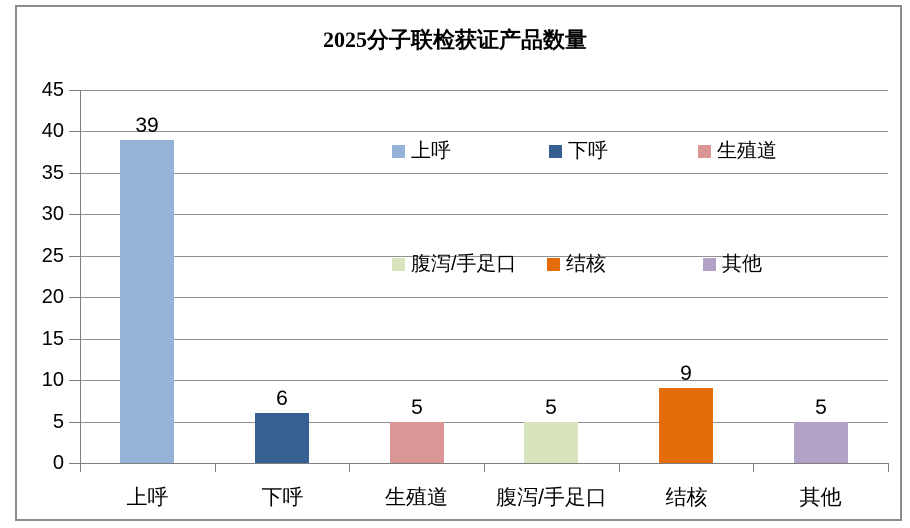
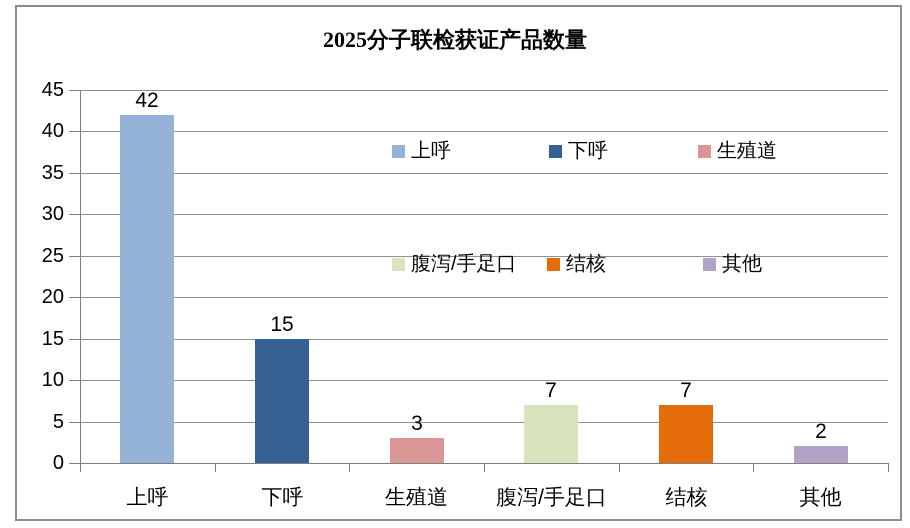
上呼: 39 -> 42
下呼: 6 -> 15
生殖道: 5 -> 3
腹泻/手足口: 5 -> 7
结核: 9 -> 7
其他: 5 -> 2
